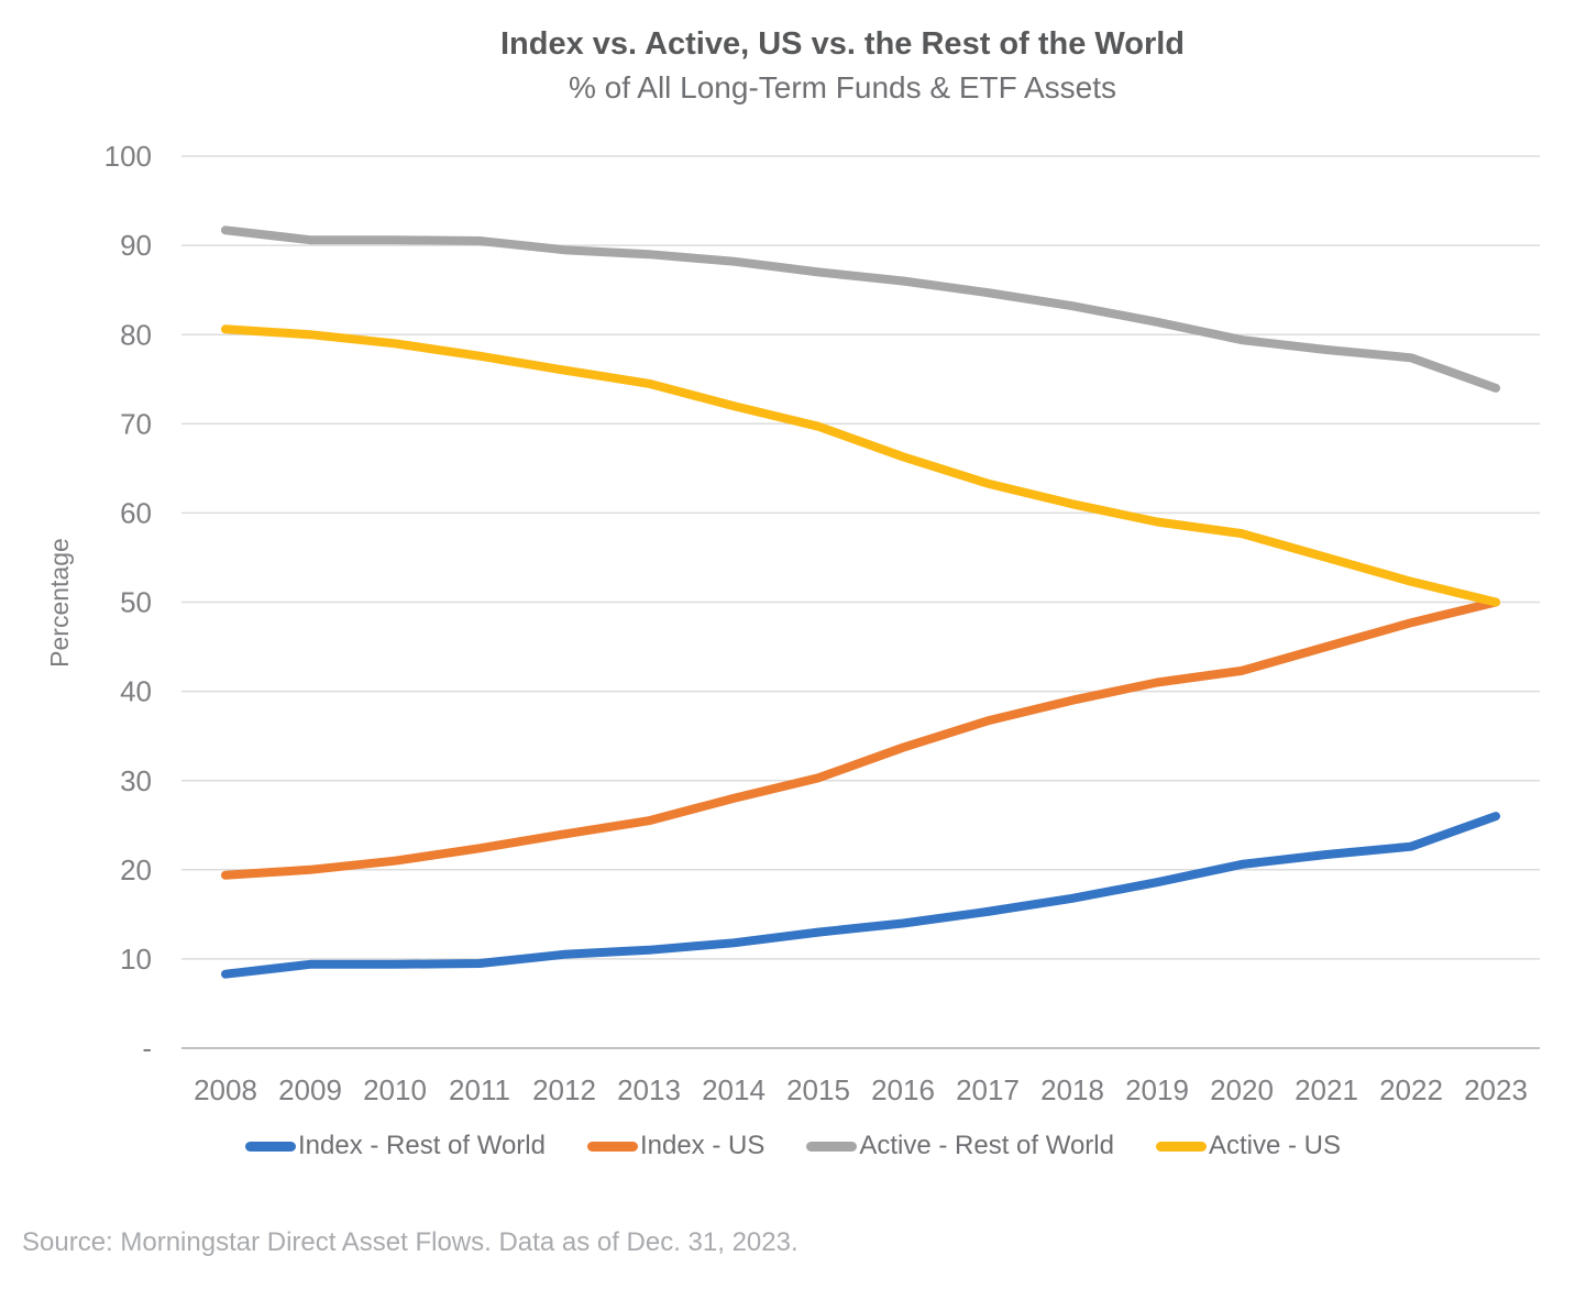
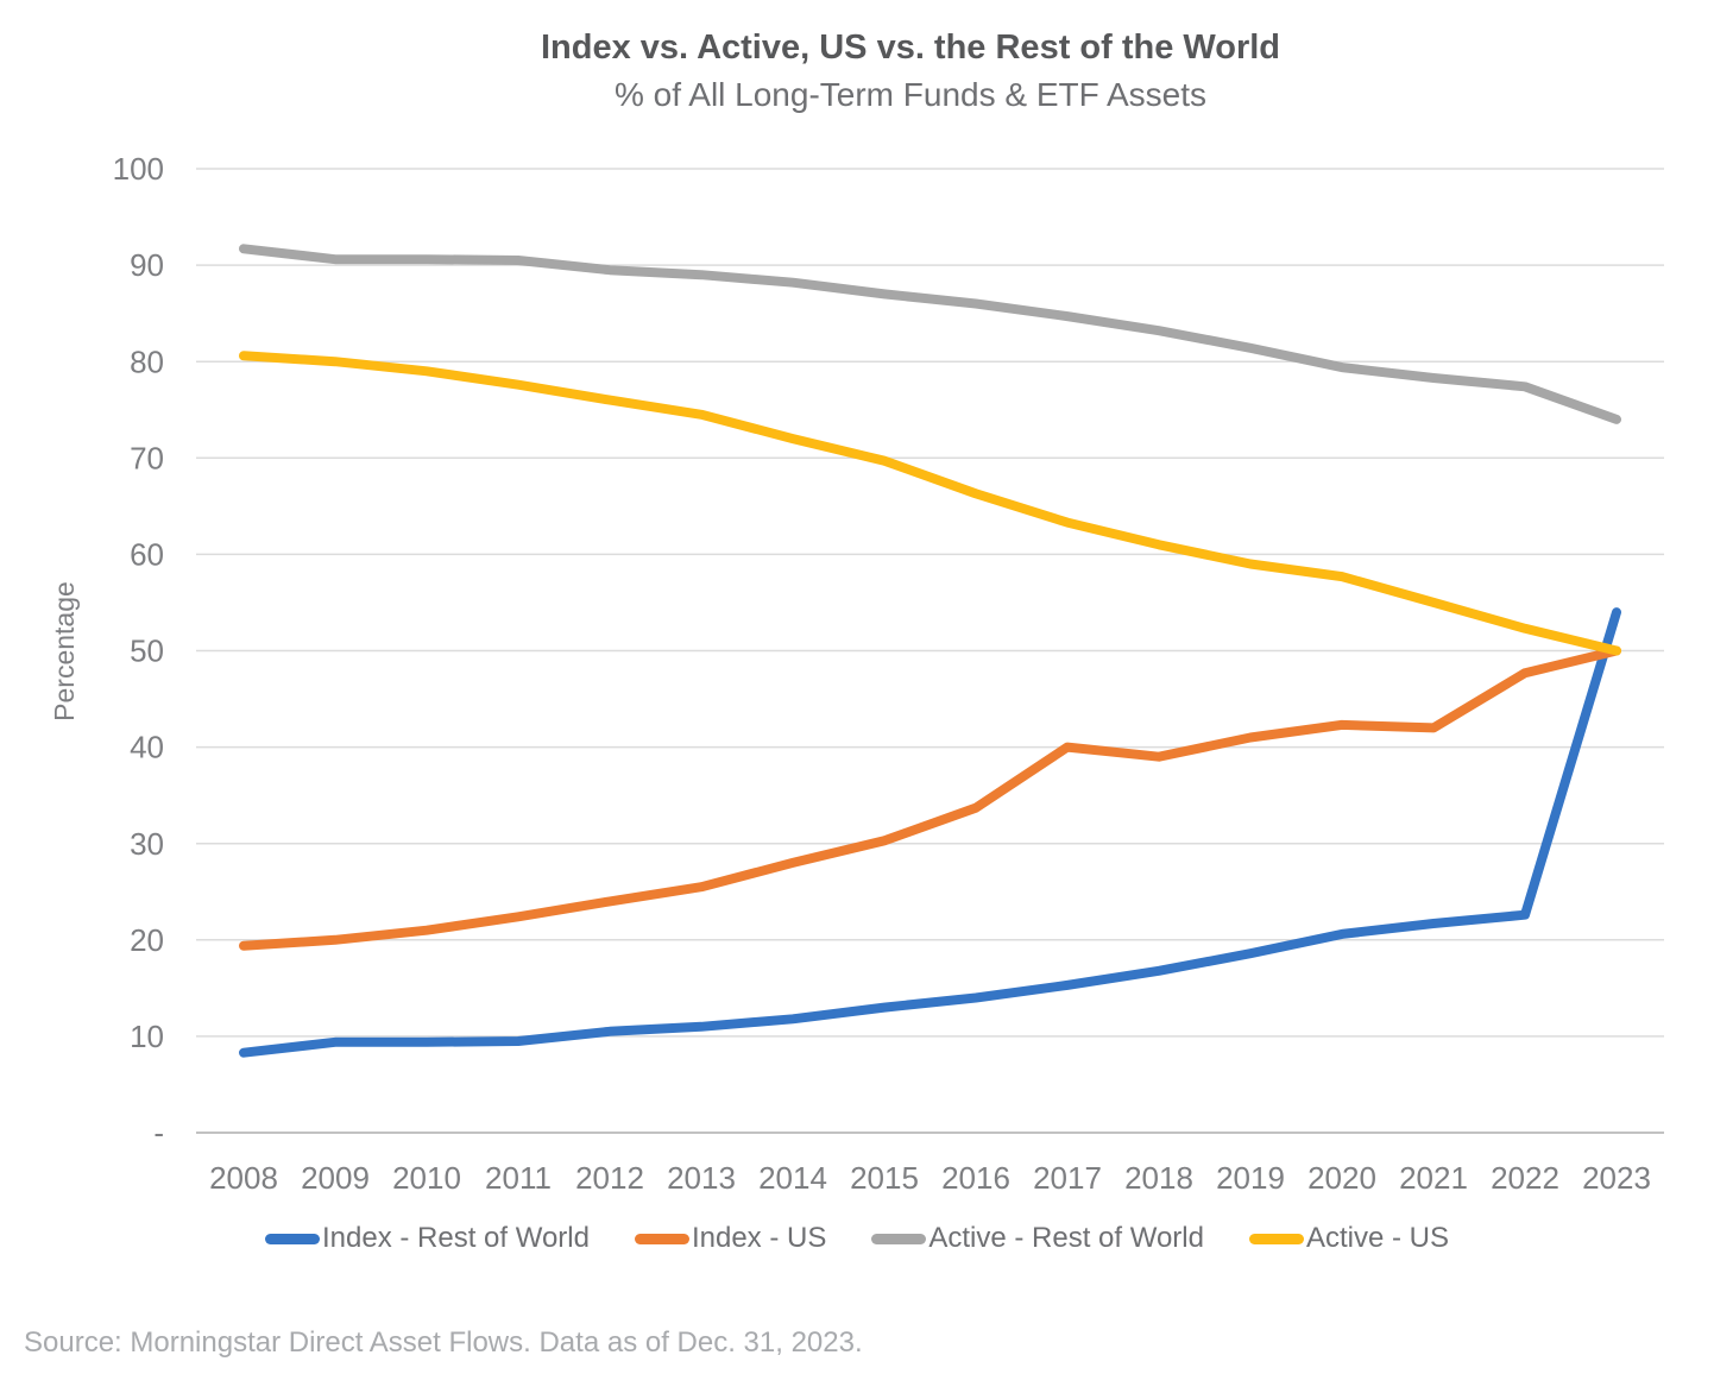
Index - US/2017: 37 -> 40
Index - US/2021: 45 -> 42
Index - Rest of World/2023: 26 -> 54
